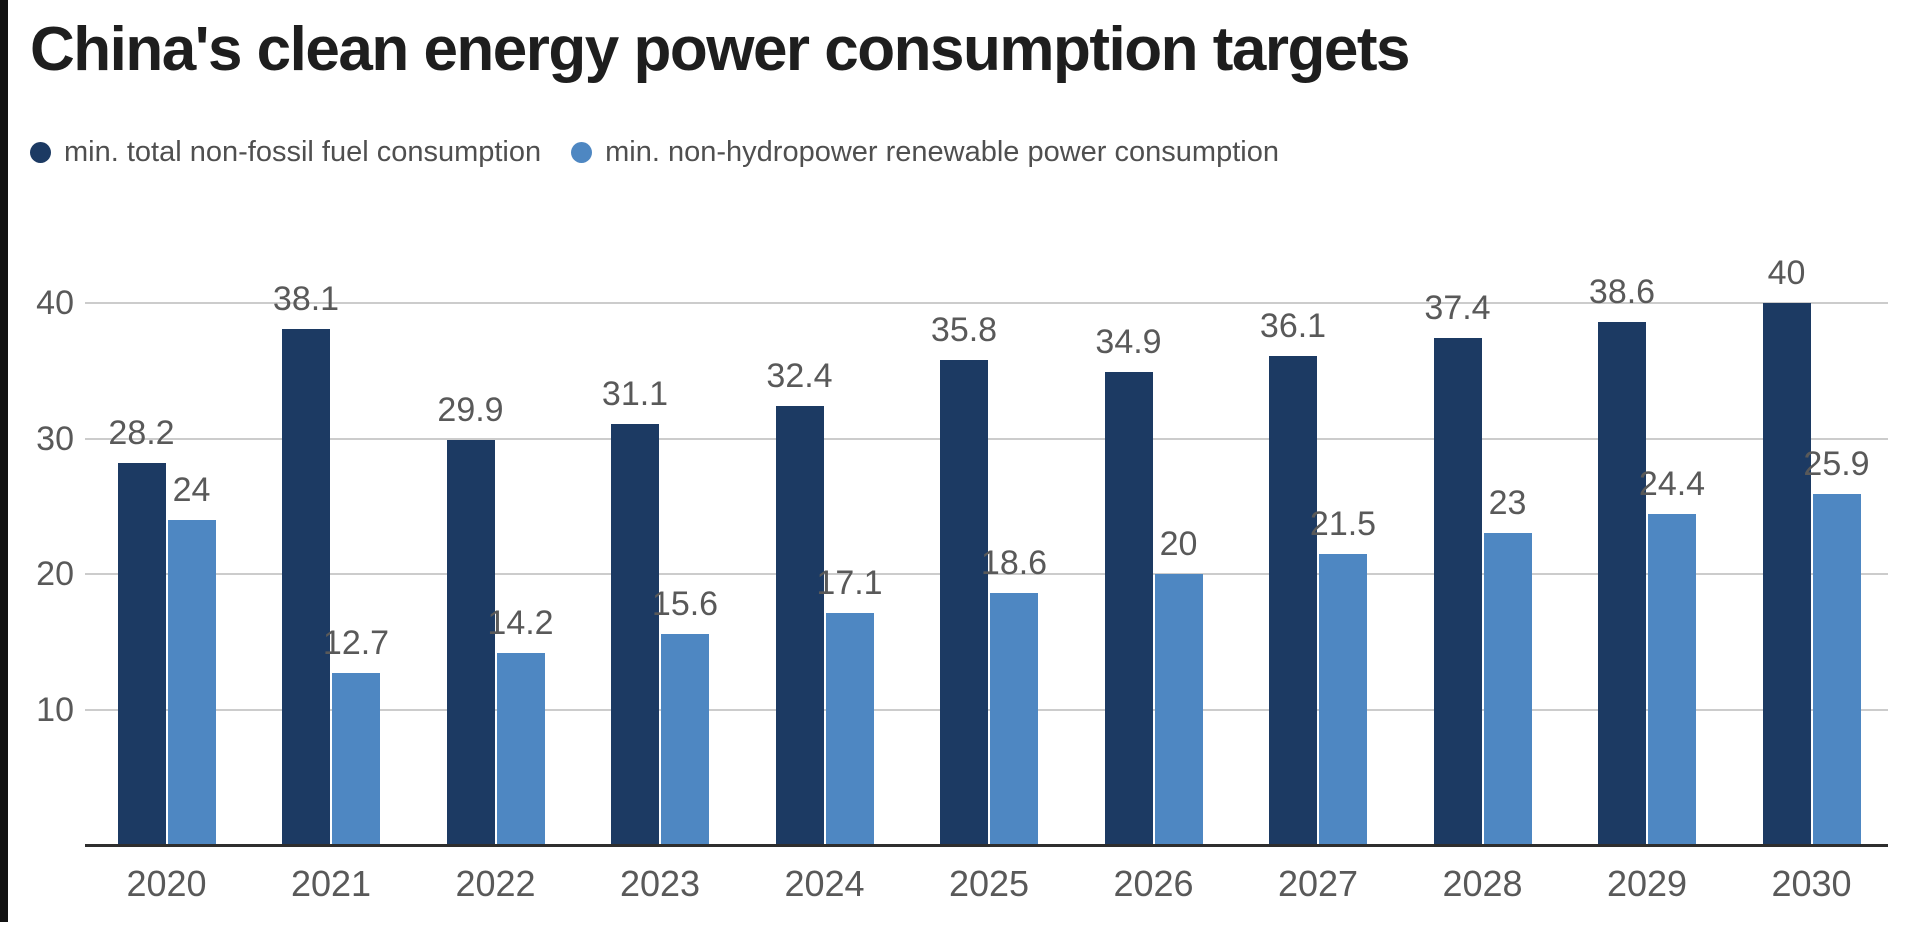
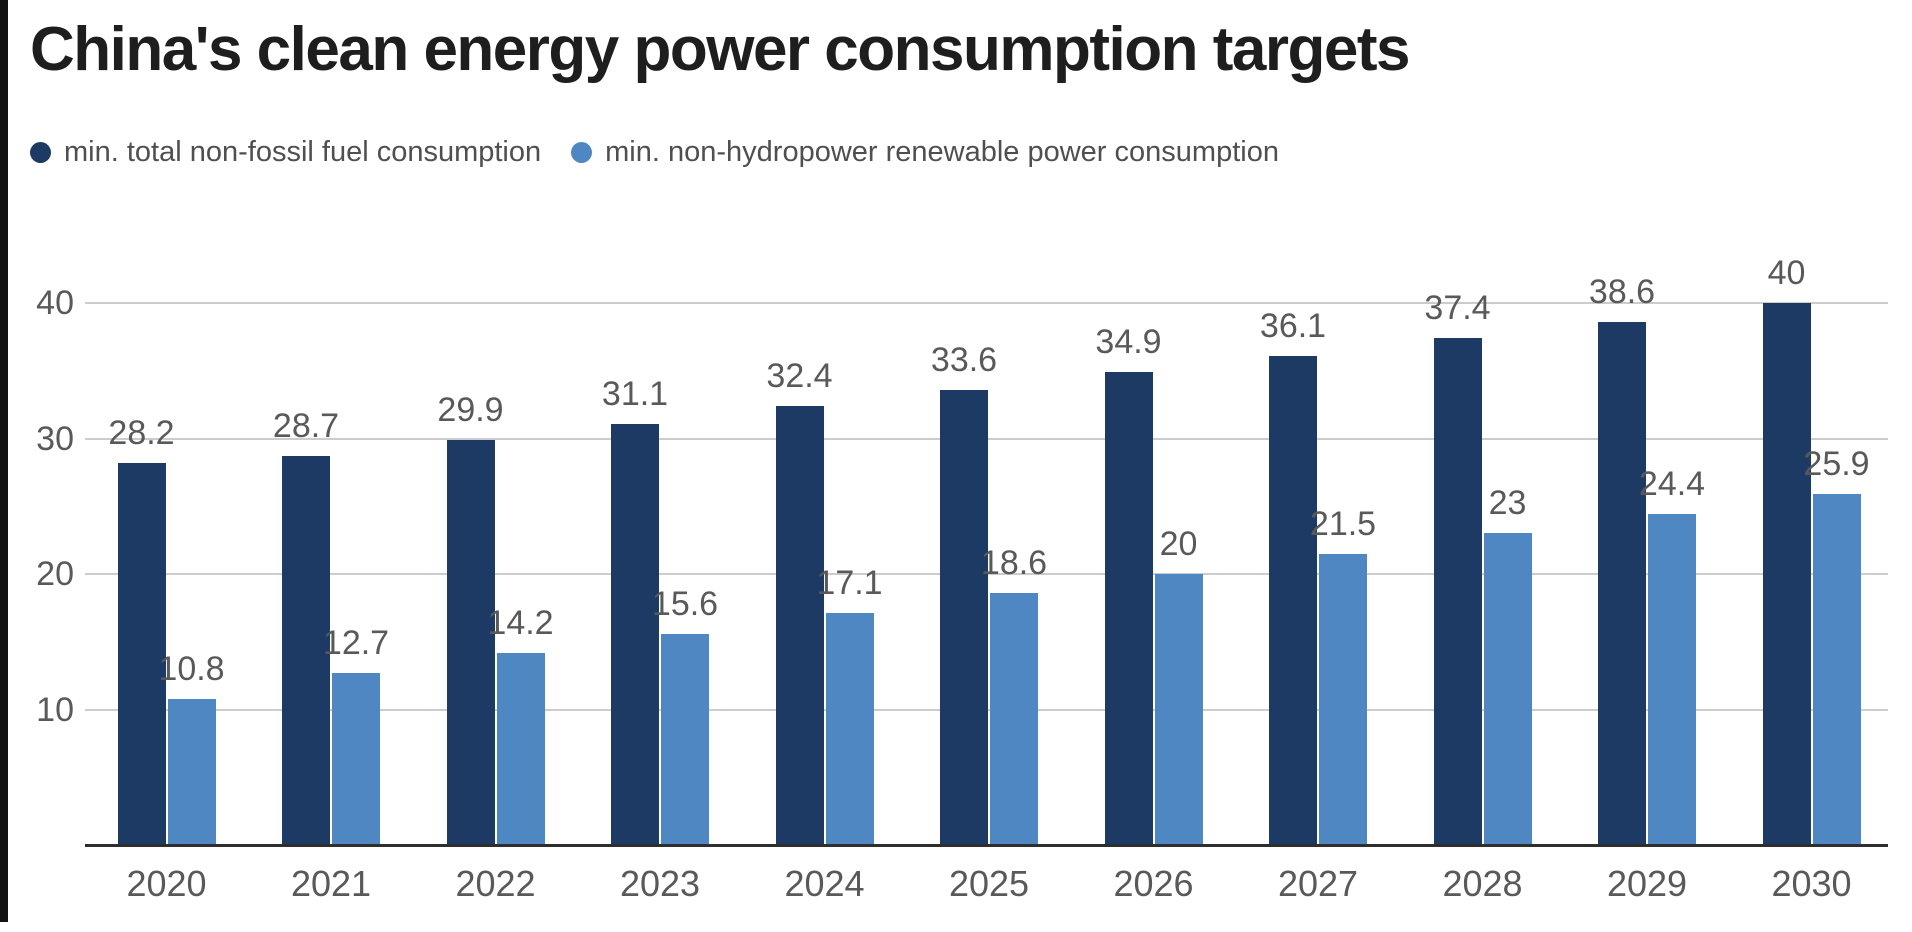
min. non-hydropower renewable power consumption/2020: 24 -> 10.8
min. total non-fossil fuel consumption/2021: 38.1 -> 28.7
min. total non-fossil fuel consumption/2025: 35.8 -> 33.6
